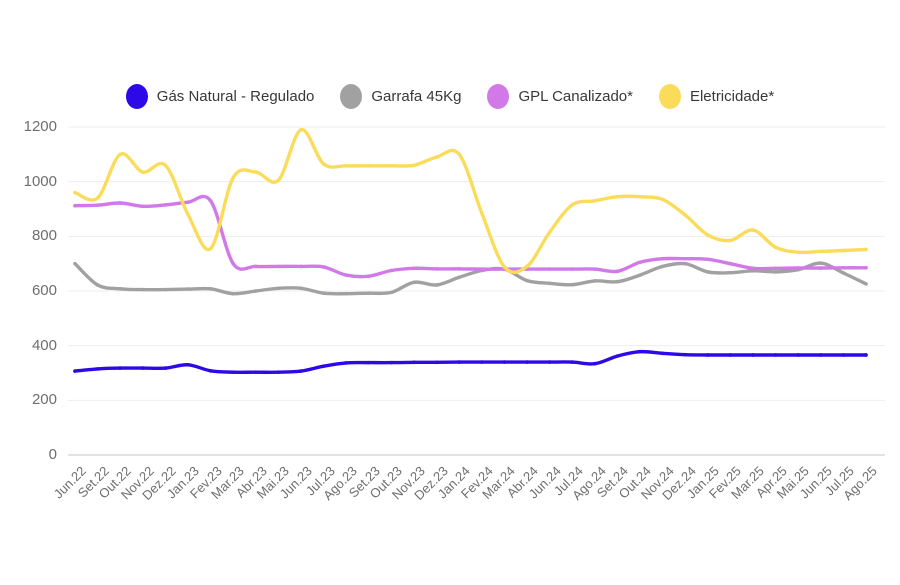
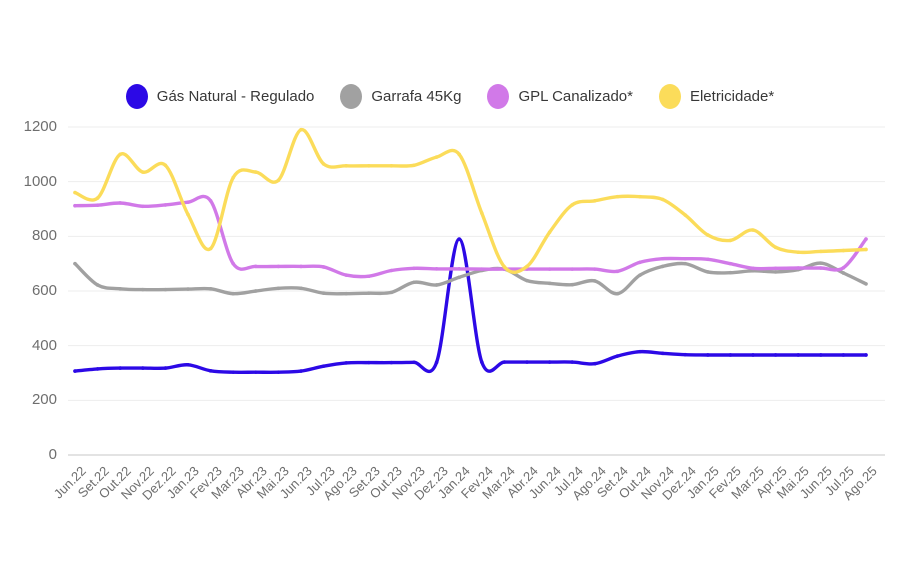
Gás Natural - Regulado/Jan.24: 340 -> 790
Garrafa 45Kg/Set.24: 630 -> 590
GPL Canalizado*/Ago.25: 680 -> 790
